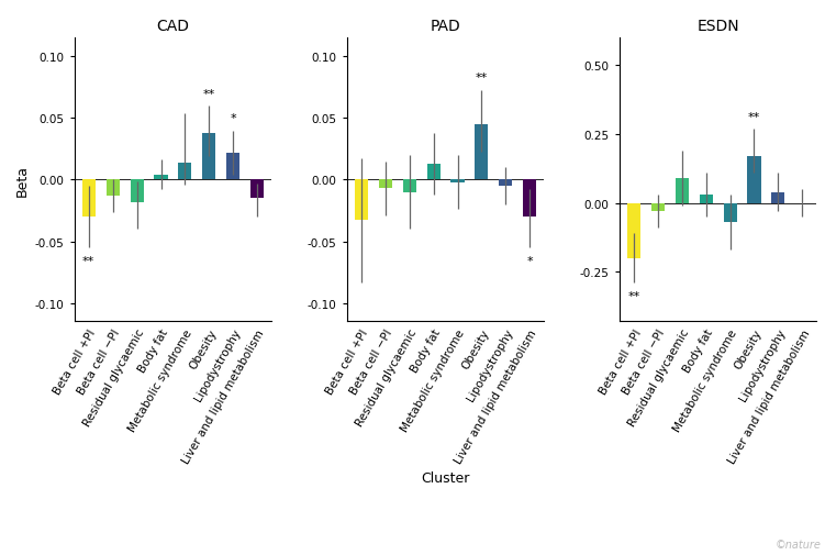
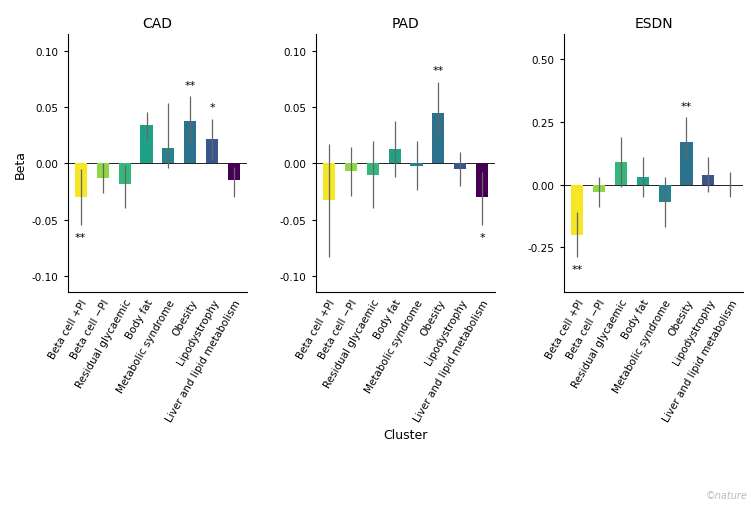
CAD/Body fat: 0.004 -> 0.034
